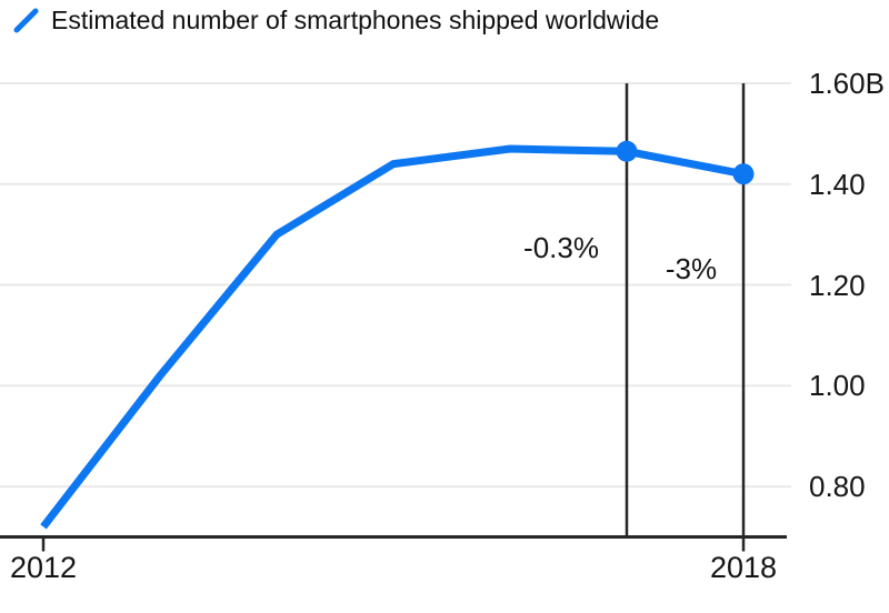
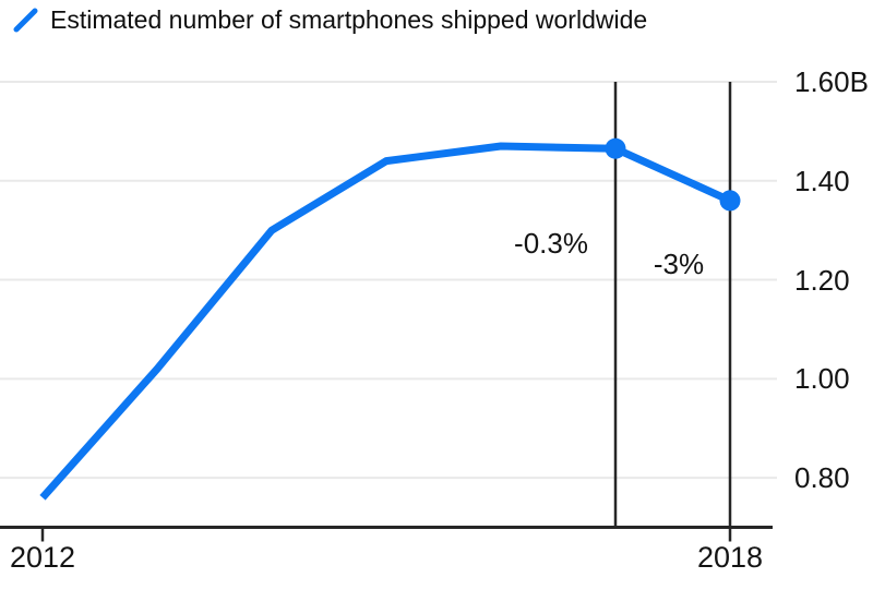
2012: 0.72B -> 0.76B
2018: 1.42B -> 1.36B
